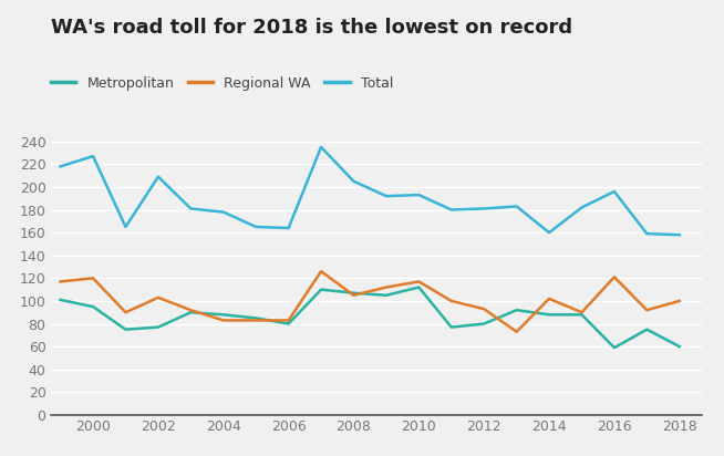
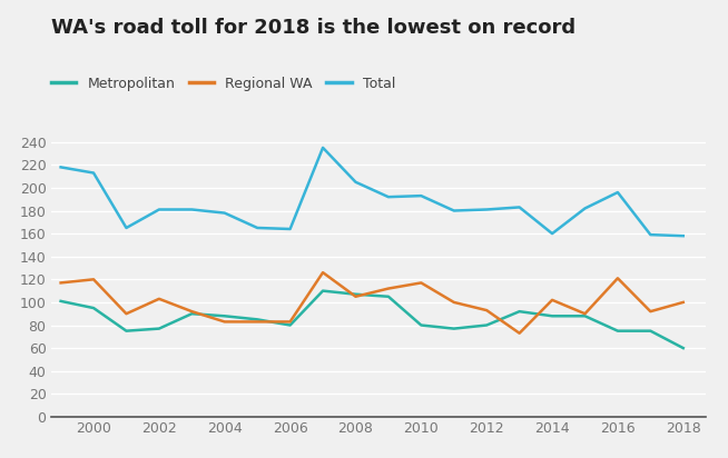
Total/2000: 227 -> 213
Total/2002: 209 -> 181
Metropolitan/2010: 112 -> 80
Metropolitan/2016: 59 -> 75
